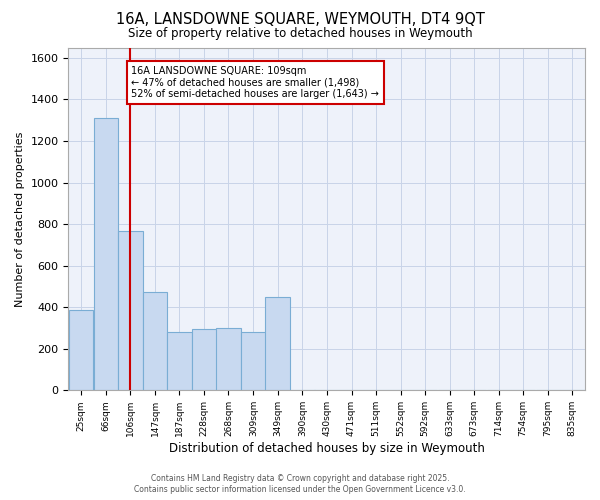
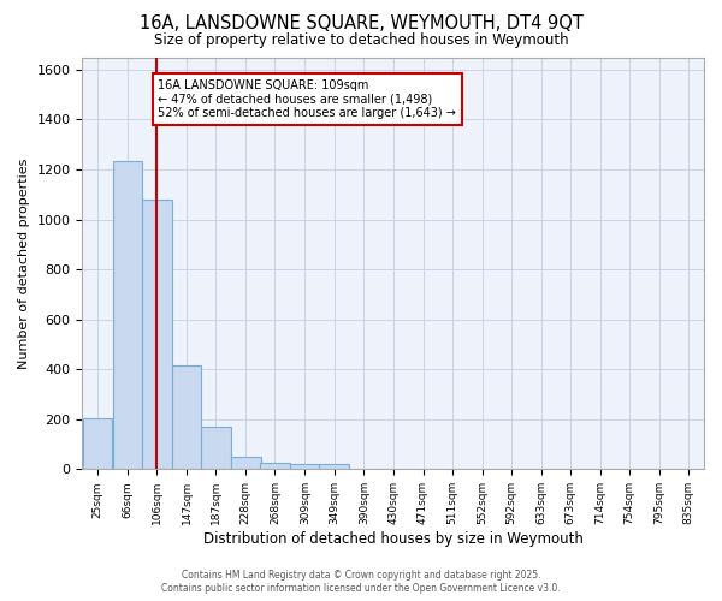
25sqm: 385 -> 205
66sqm: 1310 -> 1235
106sqm: 765 -> 1080
147sqm: 475 -> 415
187sqm: 280 -> 170
228sqm: 295 -> 48
268sqm: 300 -> 25
309sqm: 280 -> 20
349sqm: 450 -> 20
